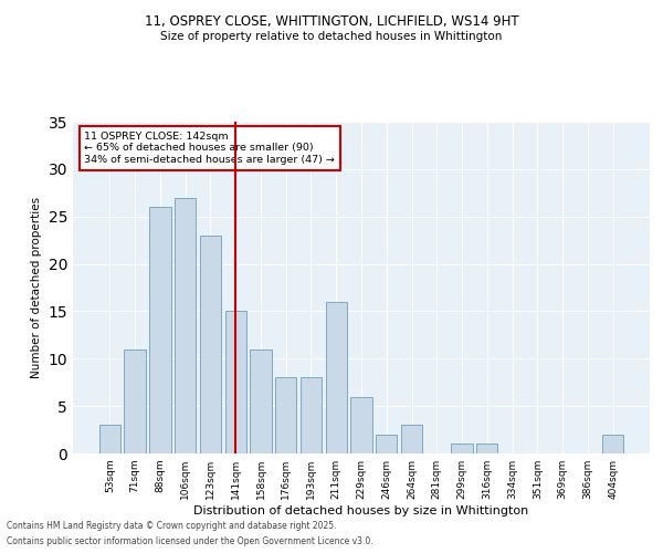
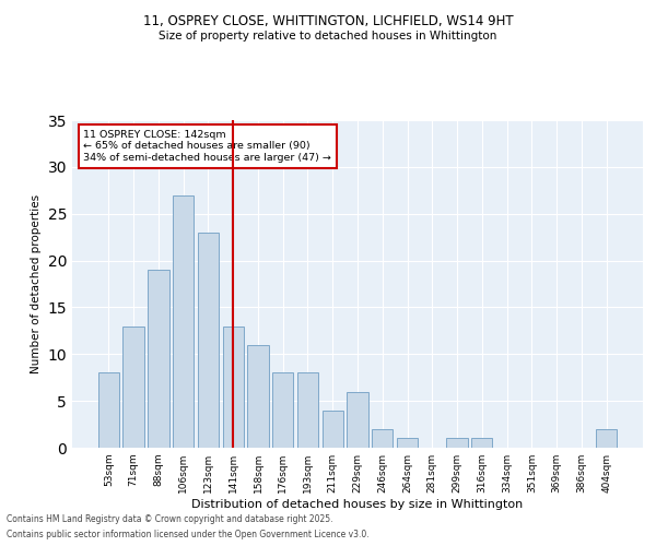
53sqm: 3 -> 8
71sqm: 11 -> 13
88sqm: 26 -> 19
141sqm: 15 -> 13
211sqm: 16 -> 4
264sqm: 3 -> 1
